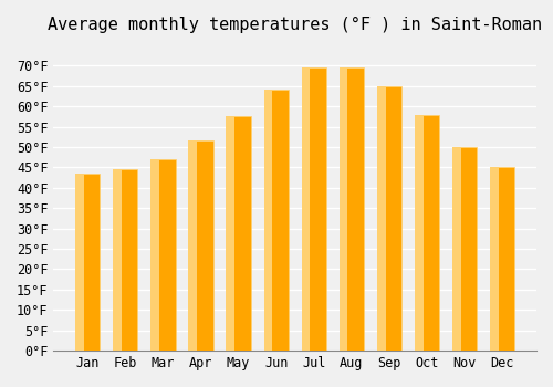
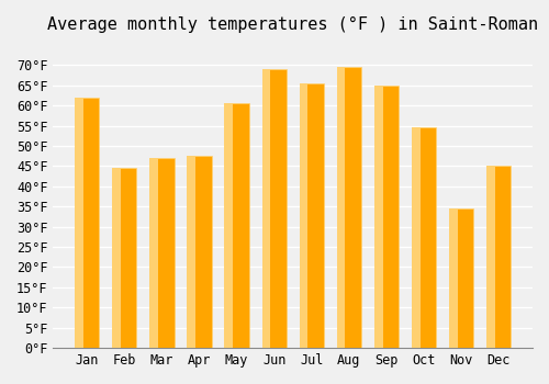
Jan: 43.5°F -> 62.0°F
Apr: 51.5°F -> 47.5°F
May: 57.5°F -> 60.5°F
Jun: 64.0°F -> 69.0°F
Jul: 69.5°F -> 65.5°F
Oct: 58.0°F -> 54.5°F
Nov: 50.0°F -> 34.5°F
